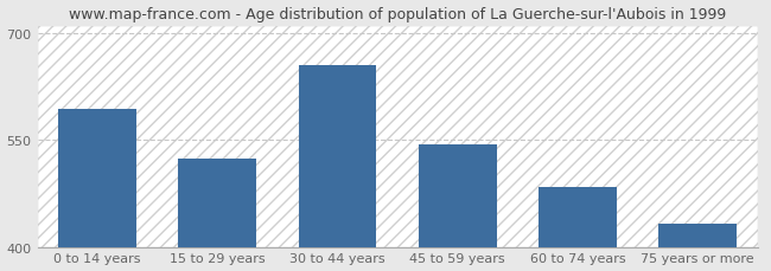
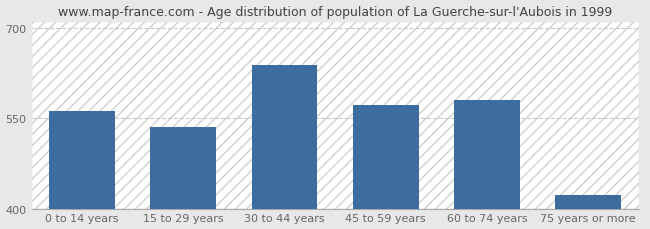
0 to 14 years: 594 -> 562
15 to 29 years: 524 -> 536
30 to 44 years: 654 -> 638
45 to 59 years: 544 -> 572
60 to 74 years: 484 -> 580
75 years or more: 432 -> 422
